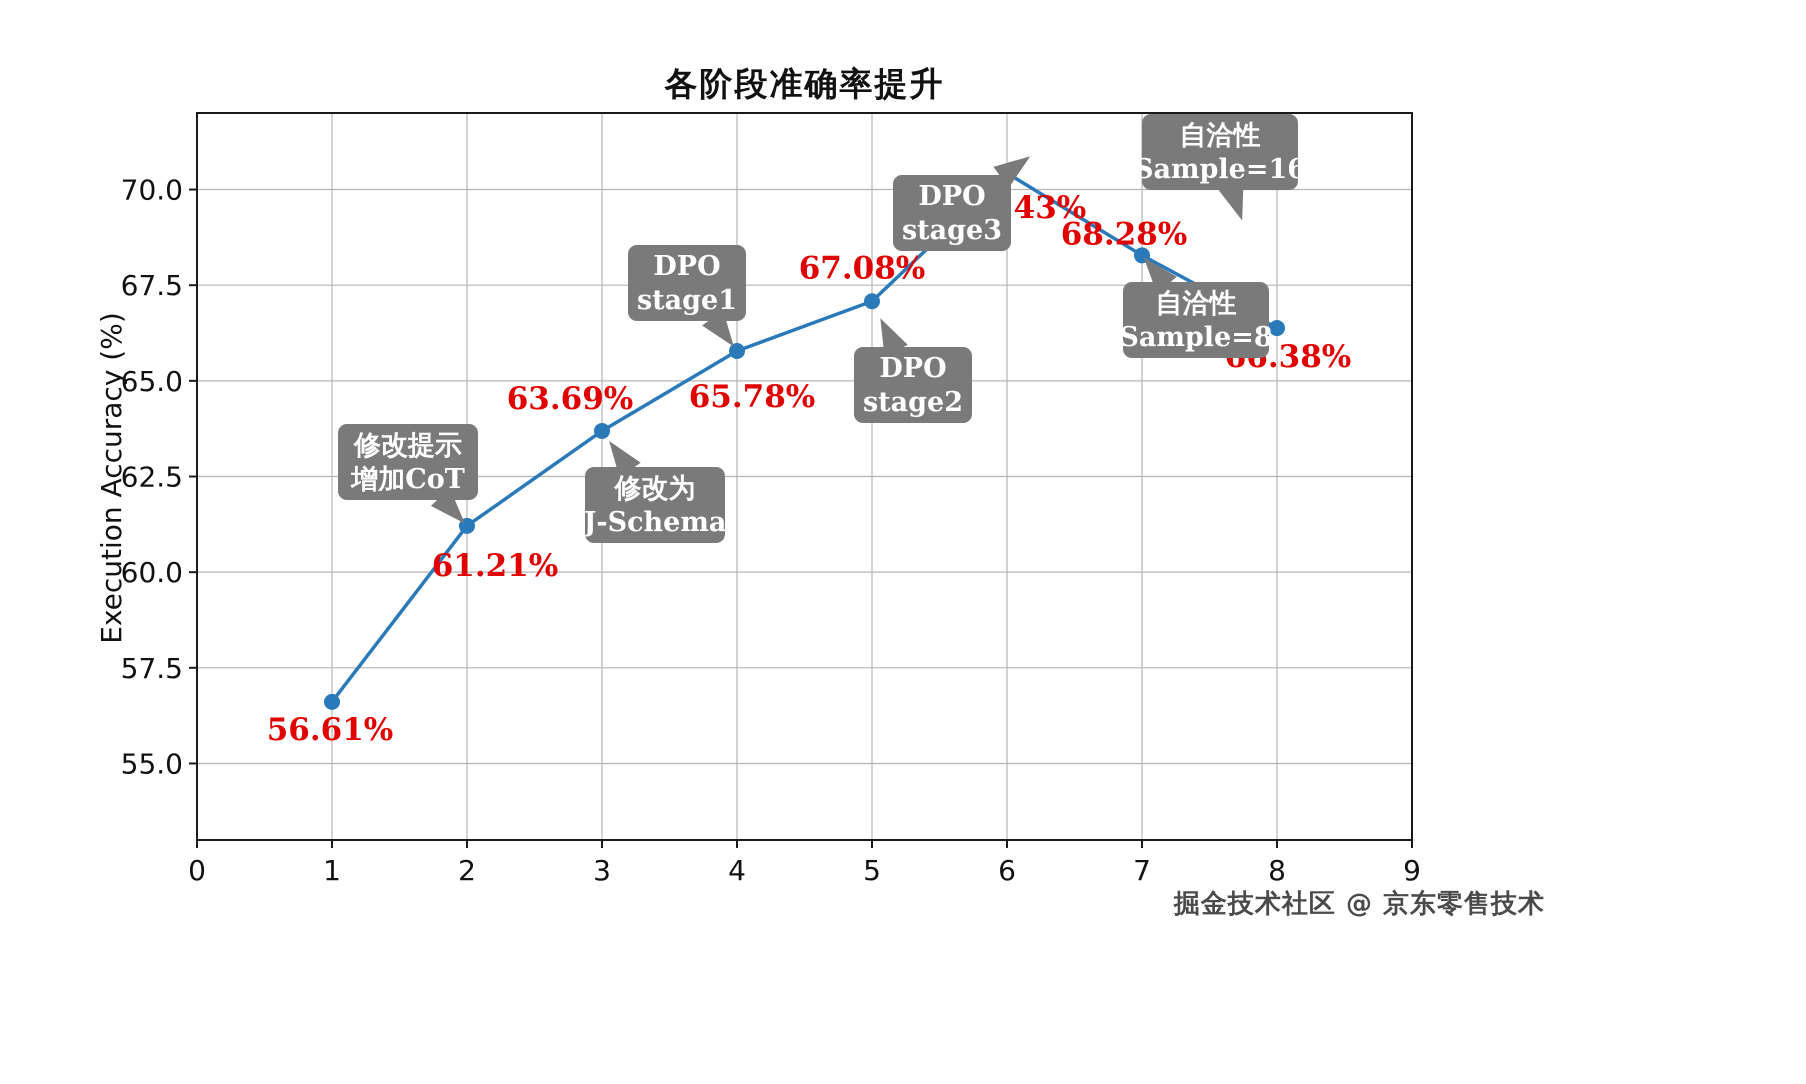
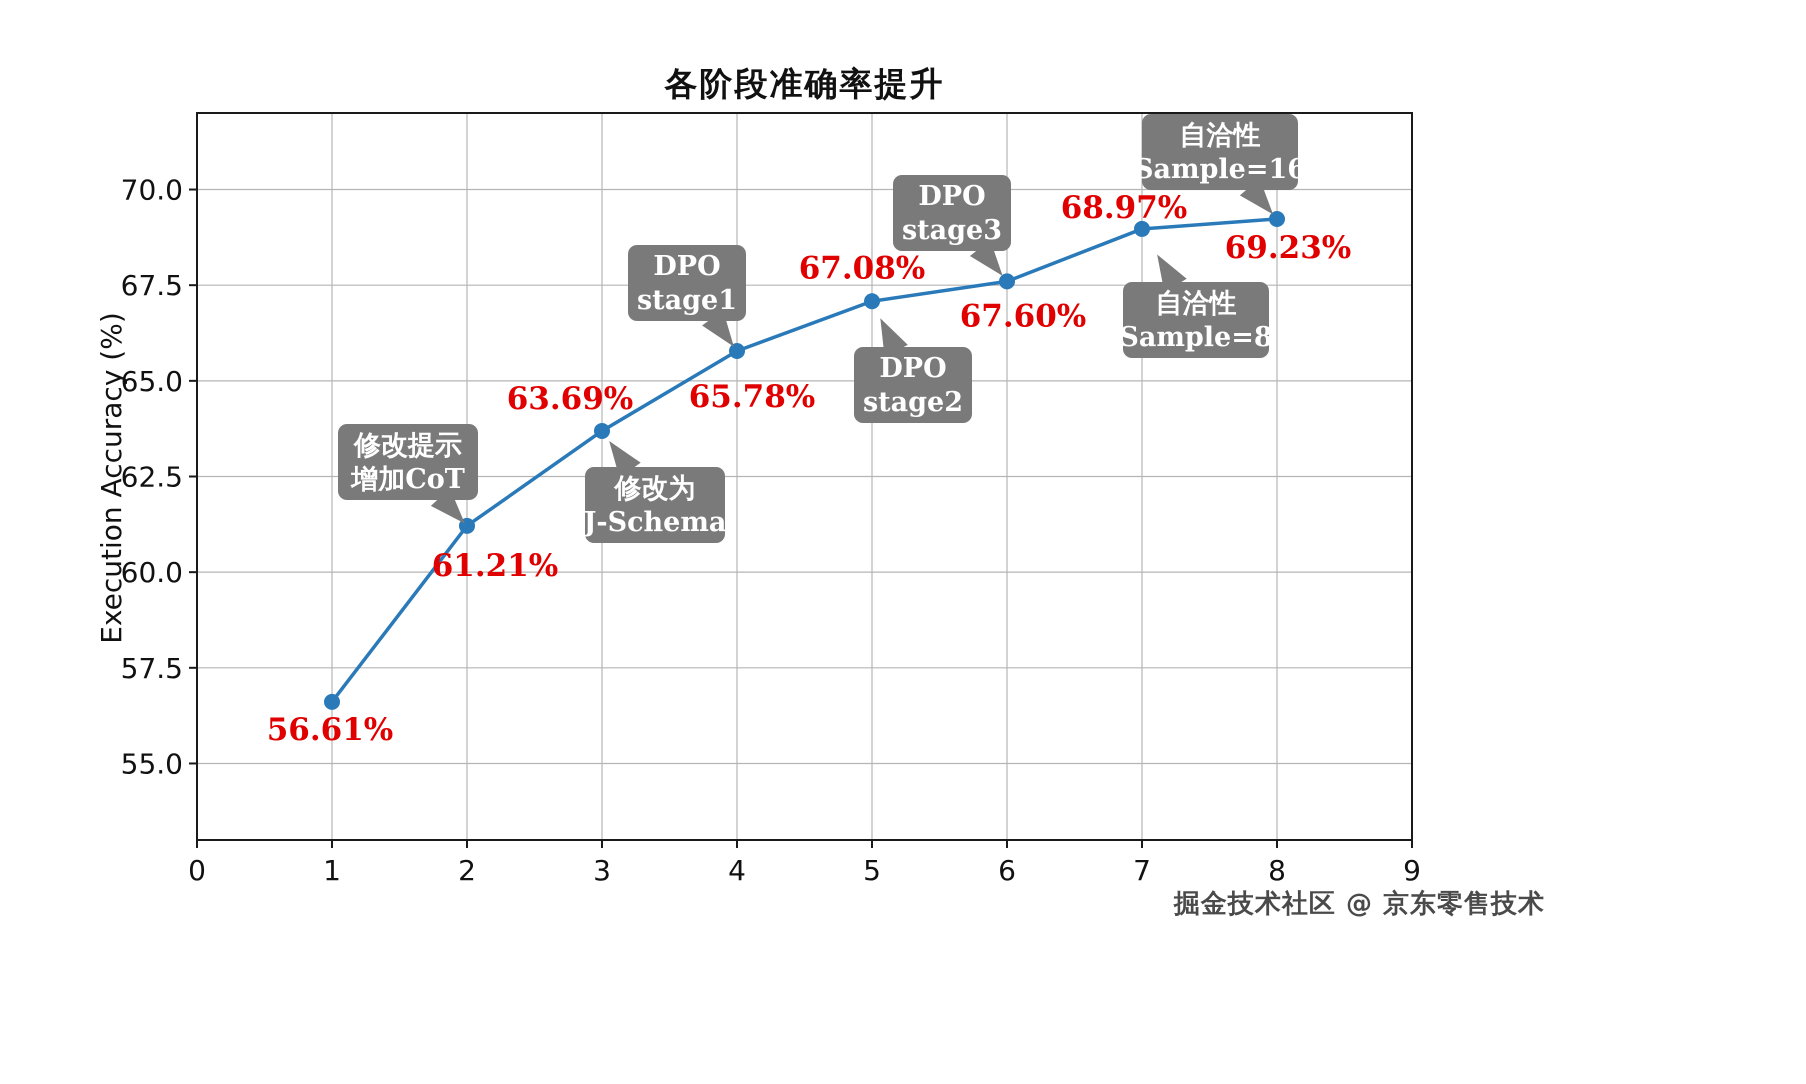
6: 70.43% -> 67.60%
7: 68.28% -> 68.97%
8: 66.38% -> 69.23%
